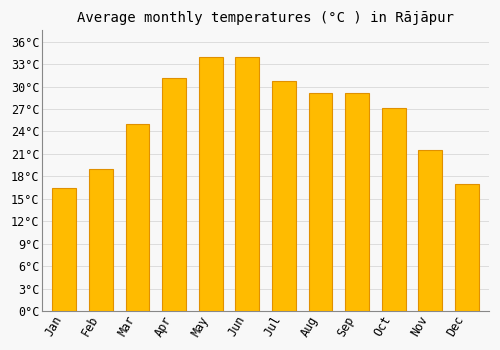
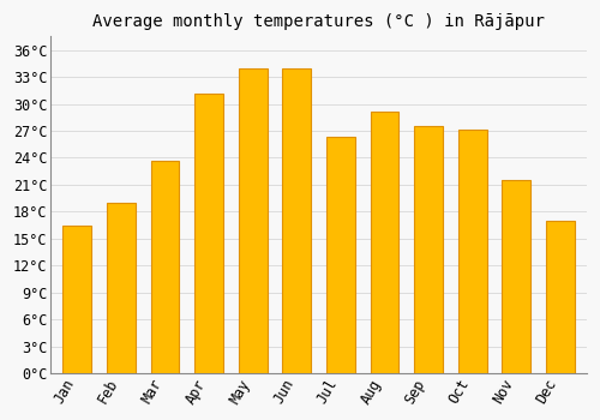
Mar: 25.0°C -> 23.6°C
Jul: 30.8°C -> 26.4°C
Sep: 29.2°C -> 27.6°C
